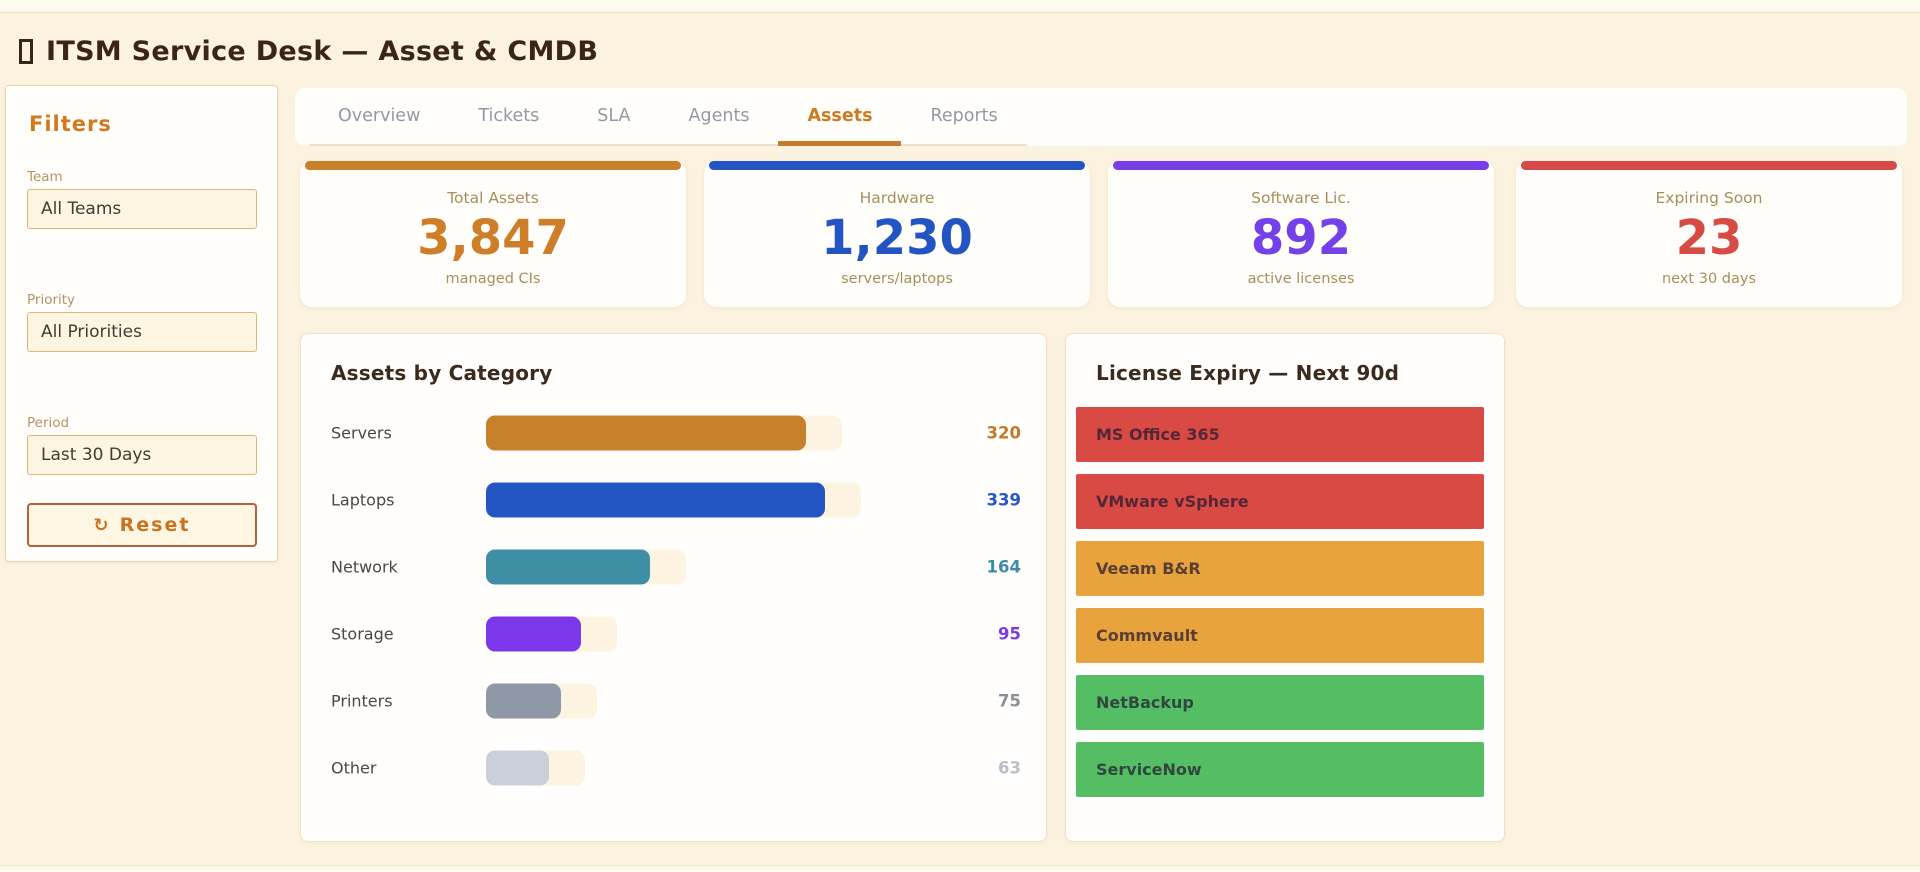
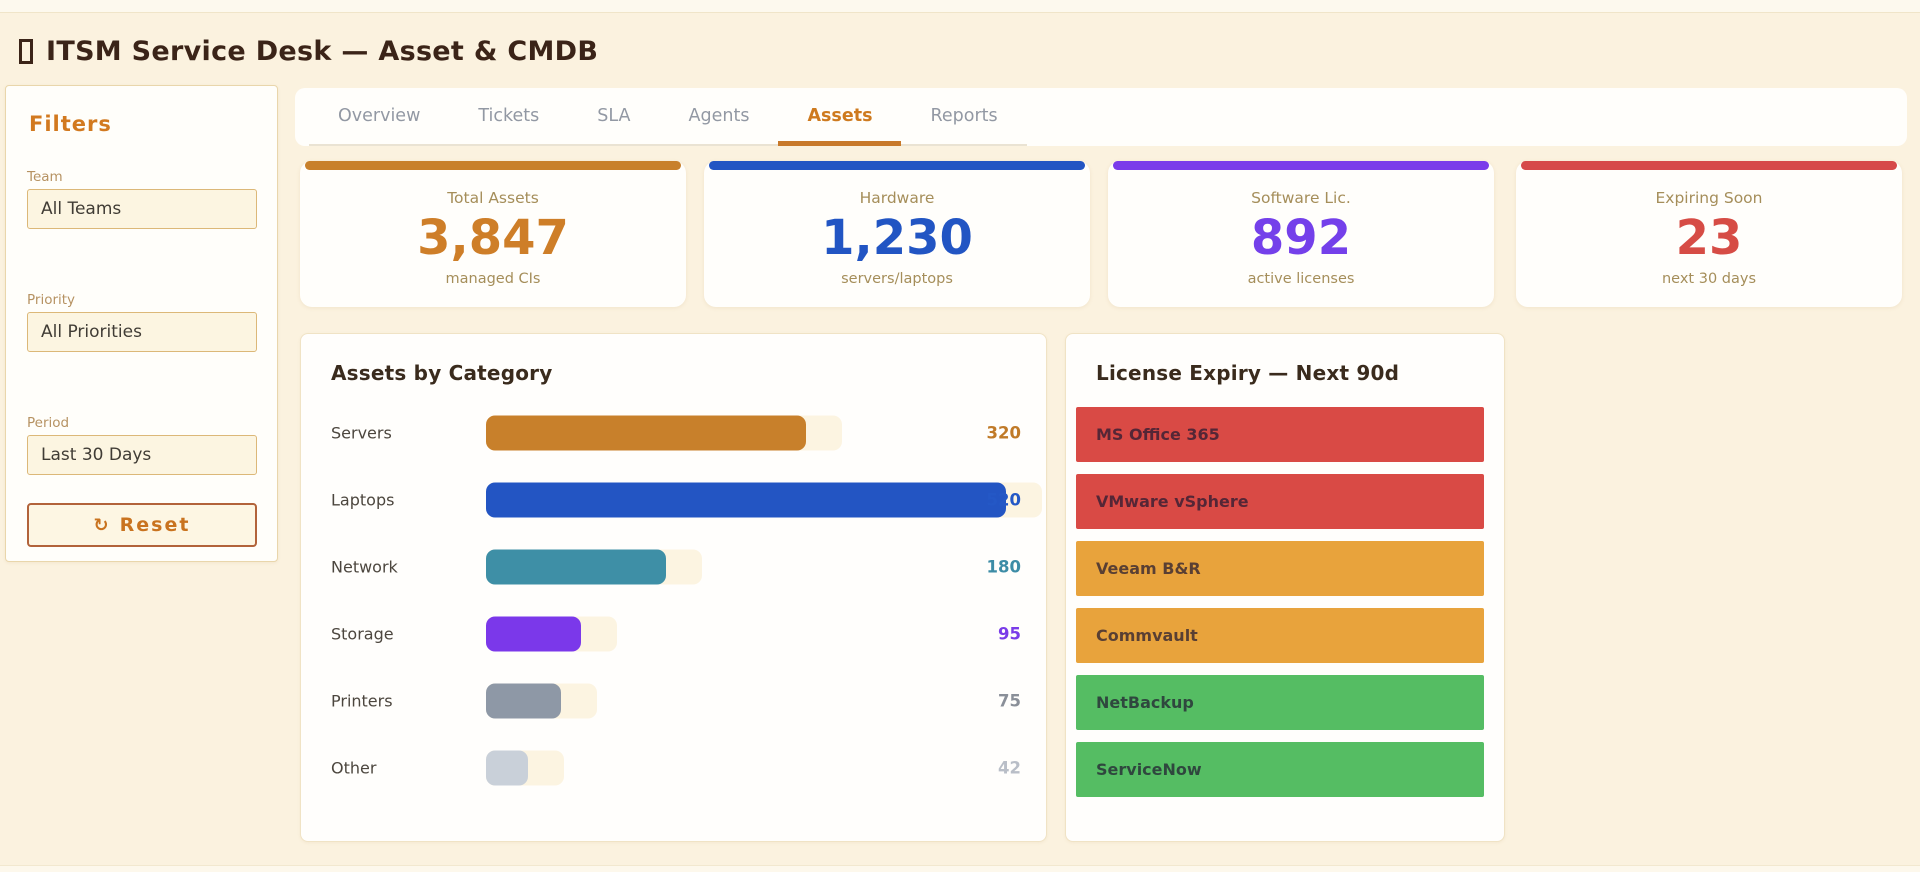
Laptops: 339 -> 520
Network: 164 -> 180
Other: 63 -> 42
